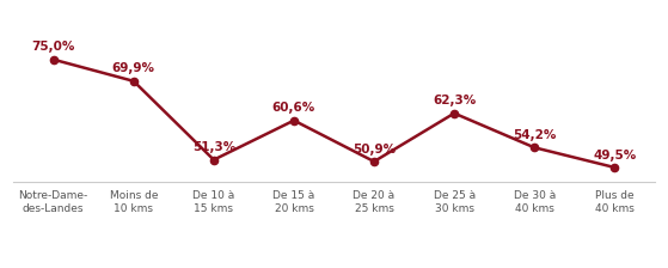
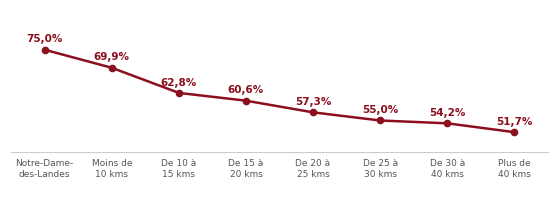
De 10 à 15 kms: 51,3% -> 62,8%
De 20 à 25 kms: 50,9% -> 57,3%
De 25 à 30 kms: 62,3% -> 55,0%
Plus de 40 kms: 49,5% -> 51,7%
